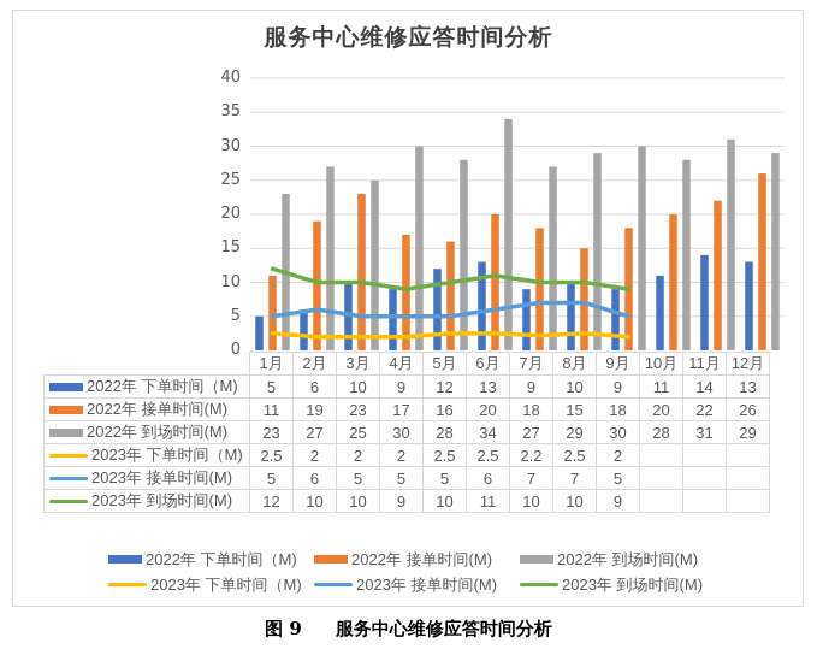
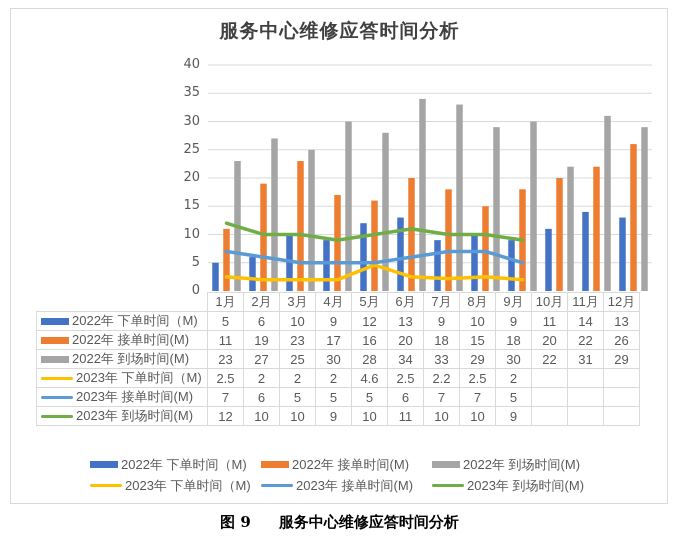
2023年 接单时间(M)/1月: 5 -> 7
2023年 下单时间（M)/5月: 2.5 -> 4.6
2022年 到场时间(M)/7月: 27 -> 33
2022年 到场时间(M)/10月: 28 -> 22
